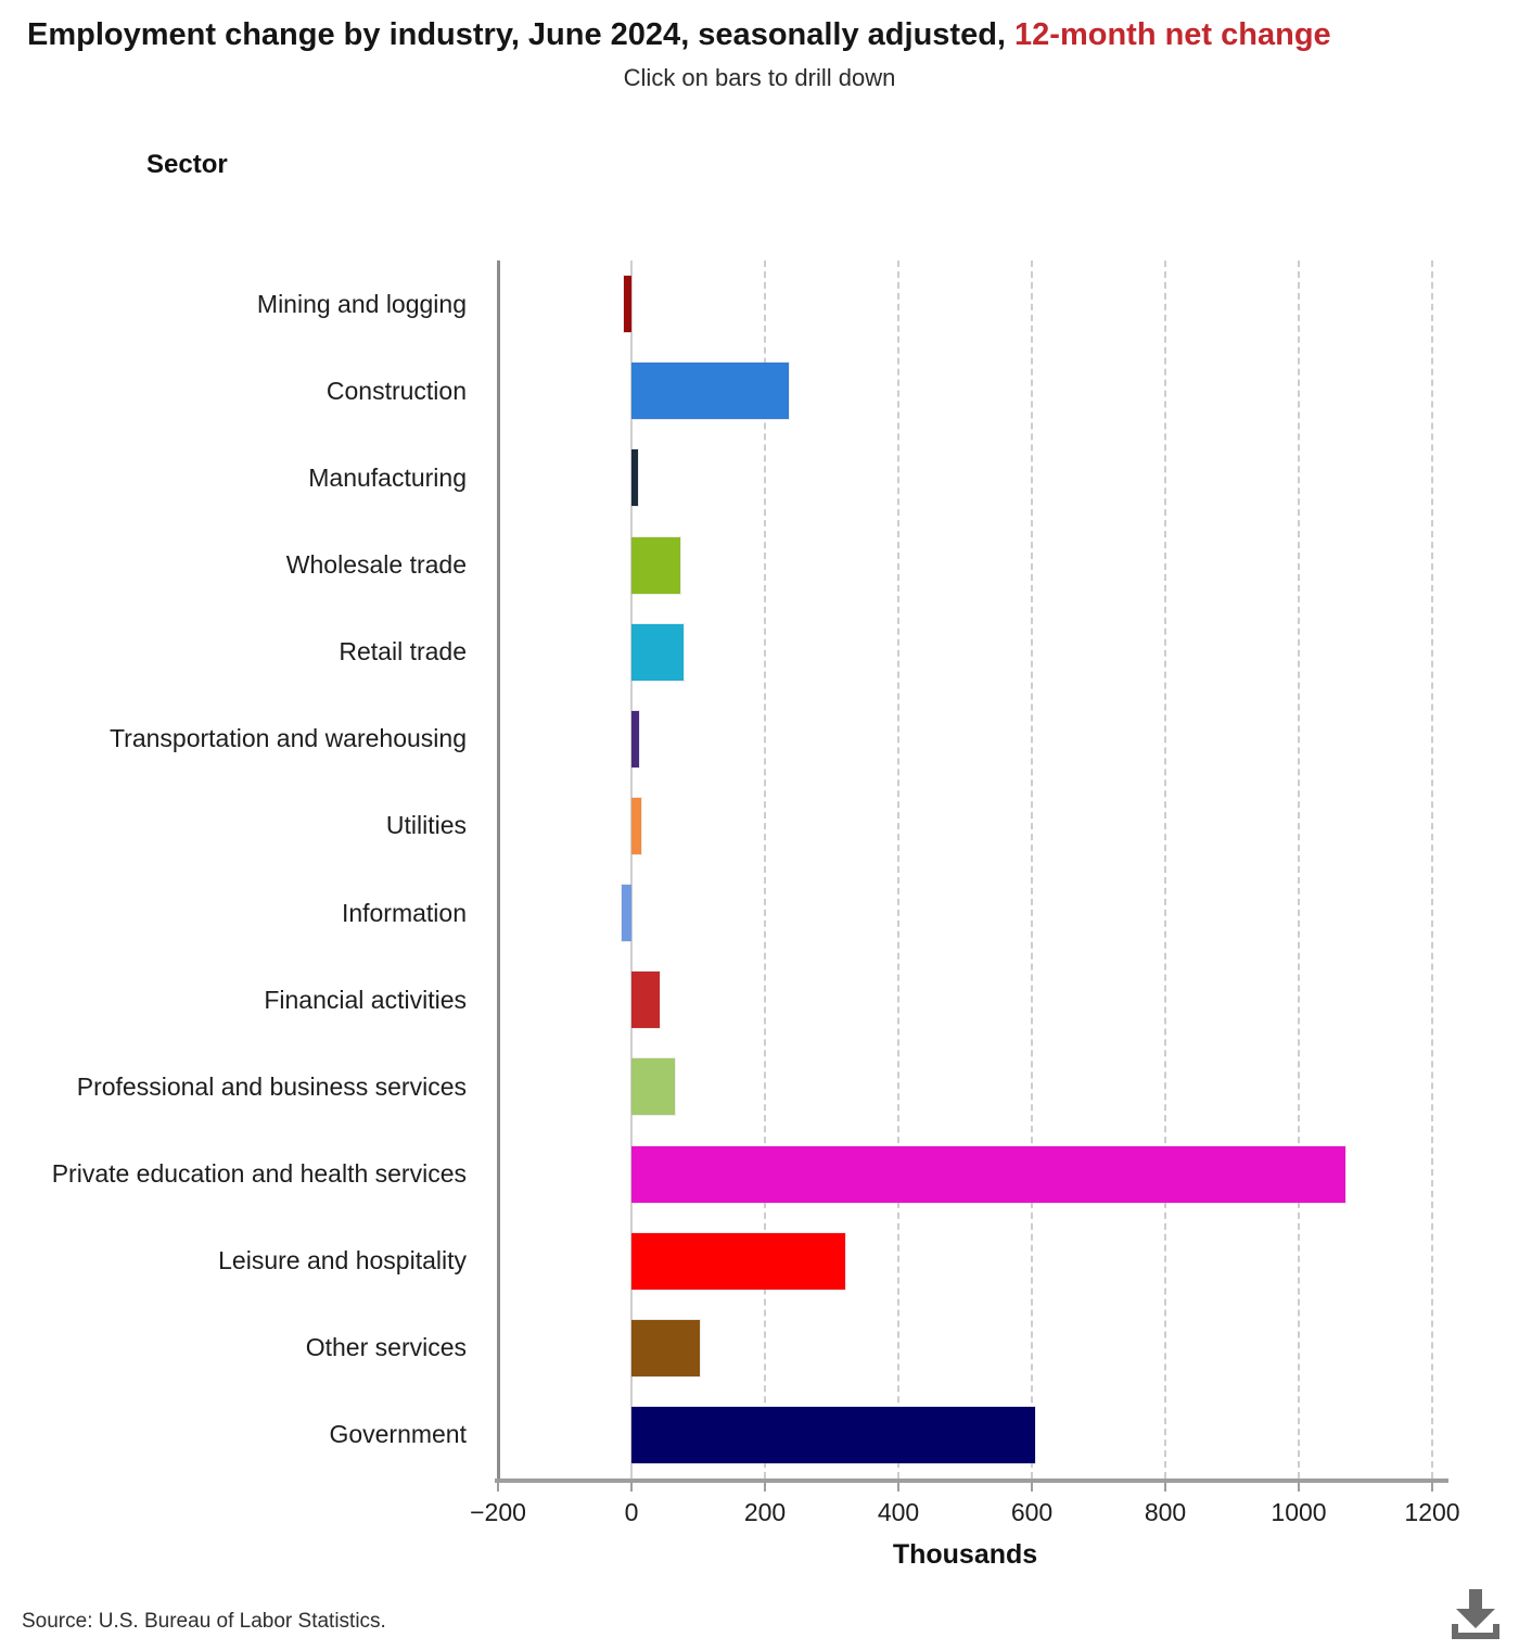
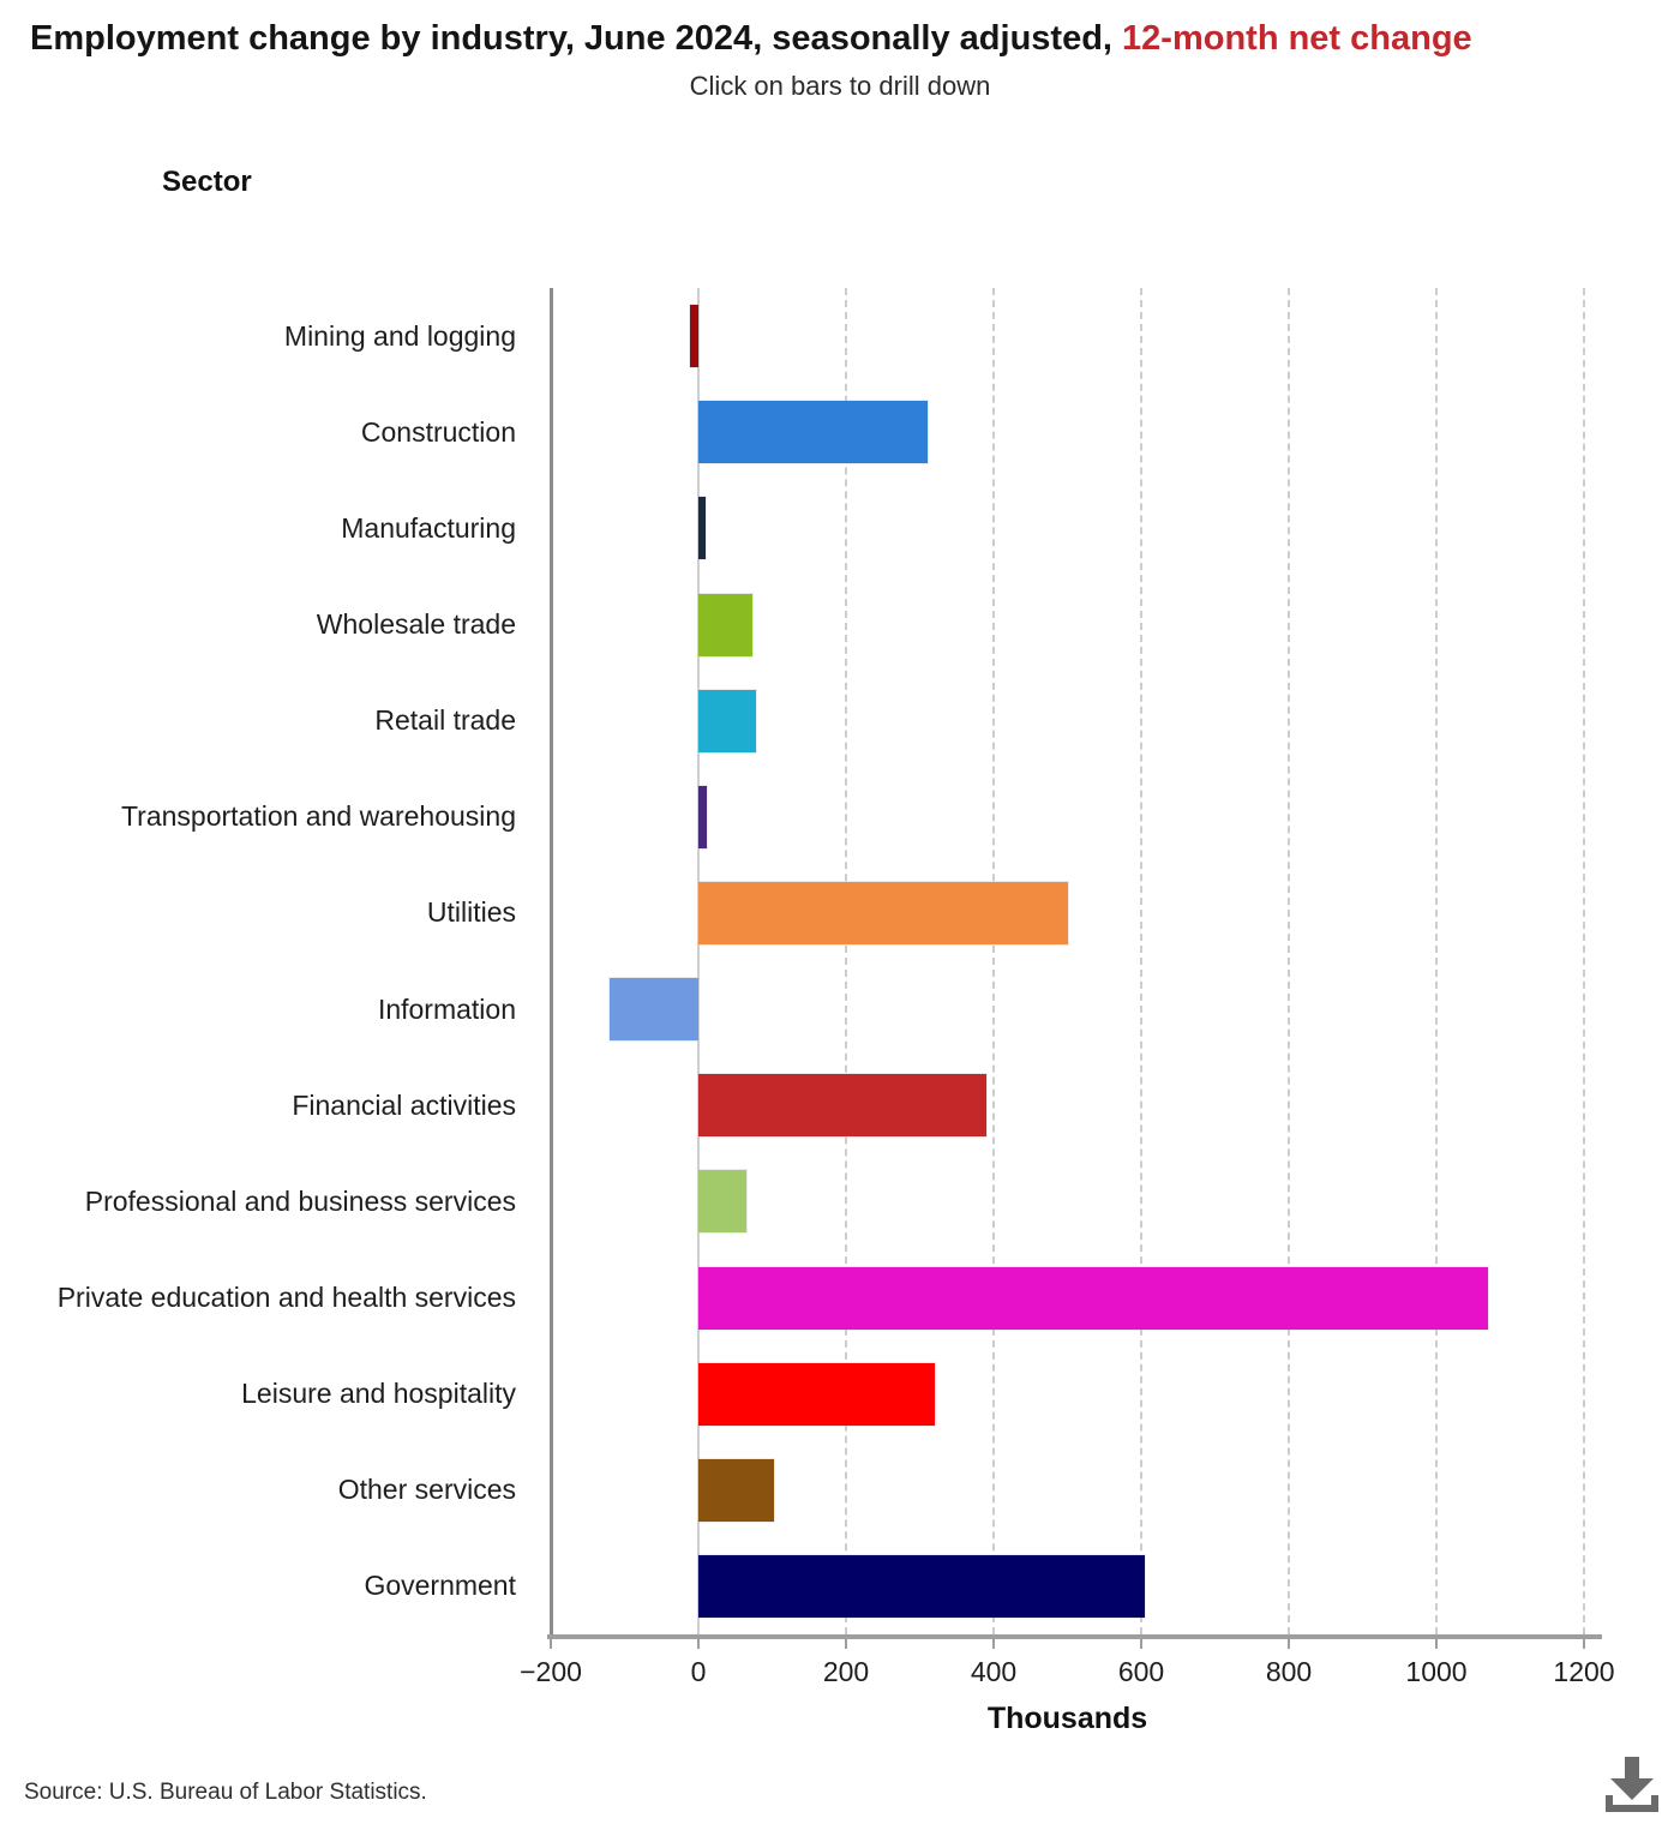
Construction: 240 -> 310
Utilities: 10 -> 500
Information: -20 -> -120
Financial activities: 40 -> 390
